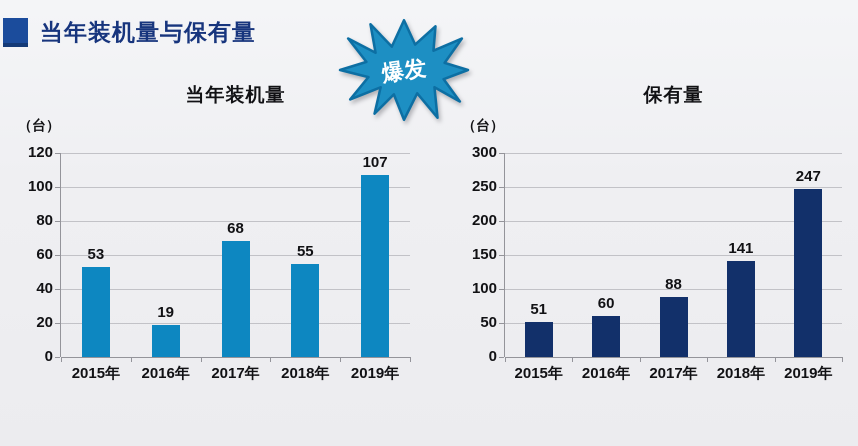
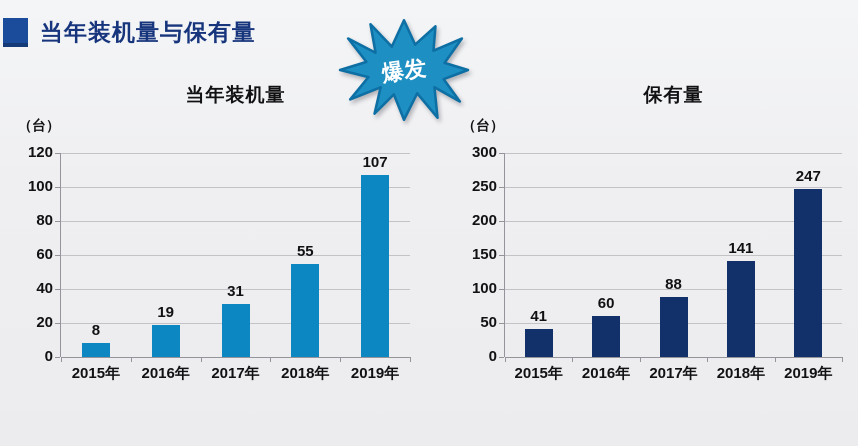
当年装机量/2015年: 53 -> 8
当年装机量/2017年: 68 -> 31
保有量/2015年: 51 -> 41
